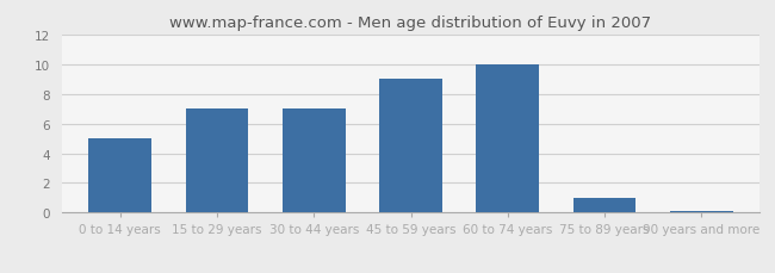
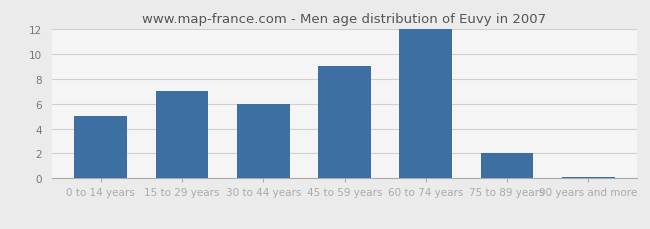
30 to 44 years: 7.0 -> 6.0
60 to 74 years: 10.0 -> 12.0
75 to 89 years: 1.0 -> 2.0
